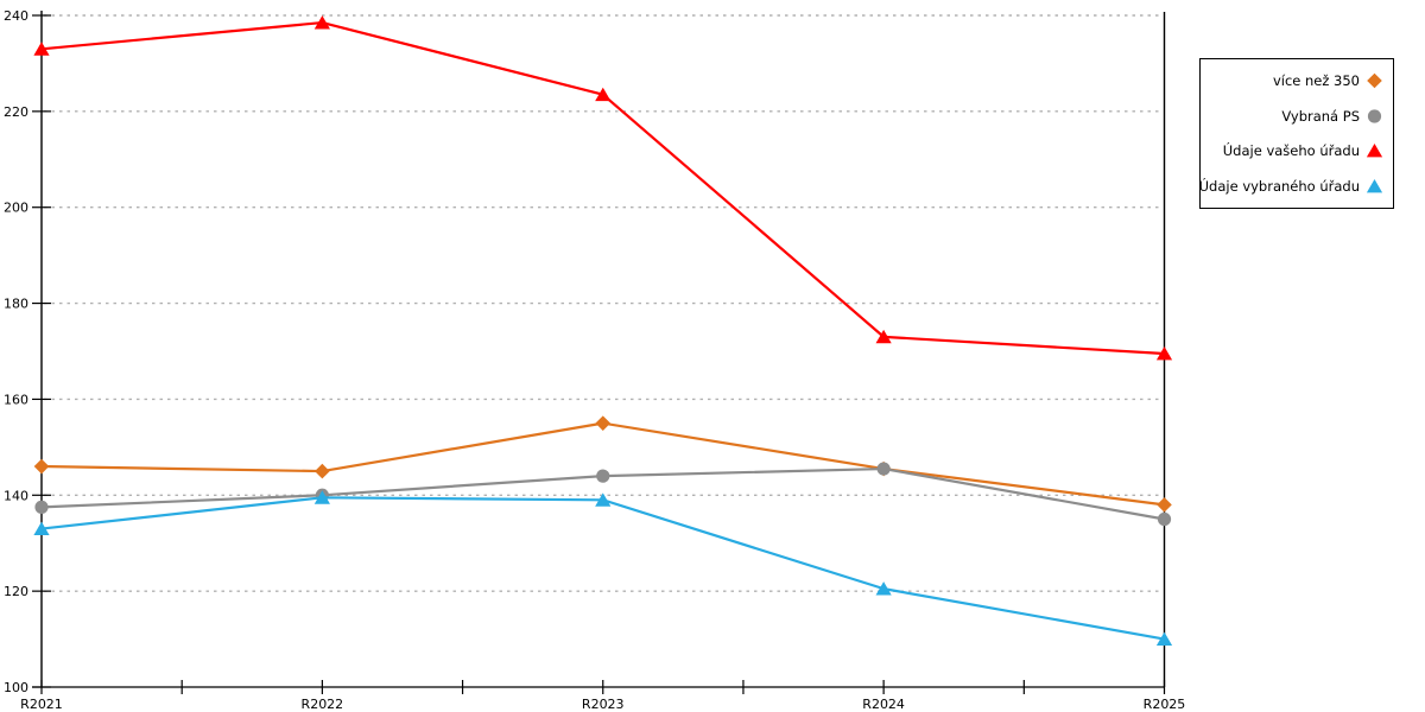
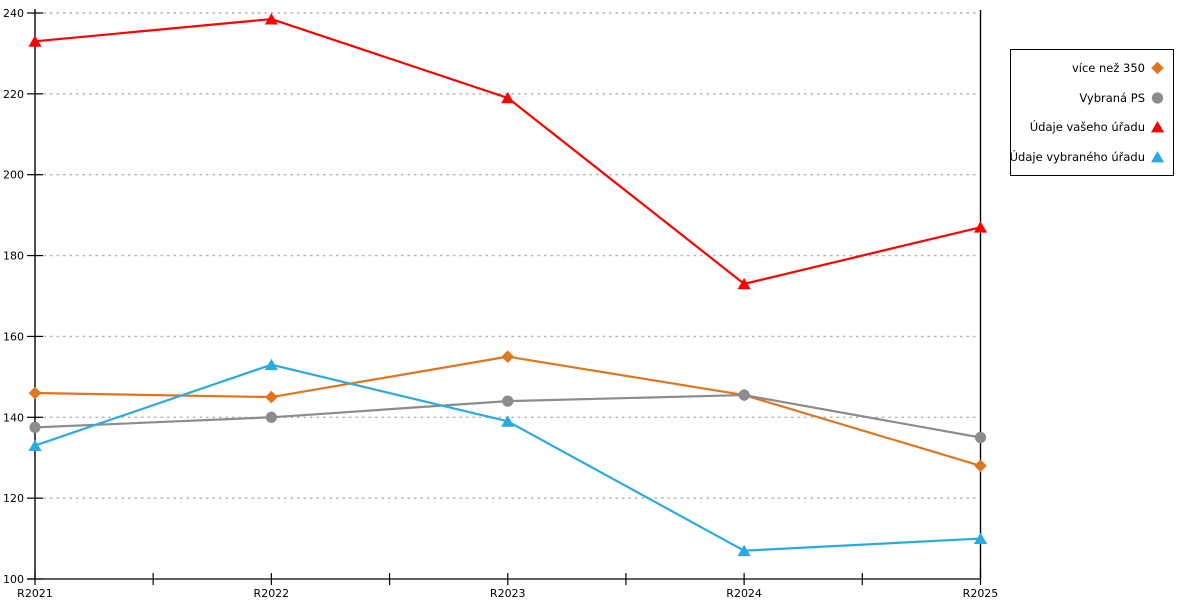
Údaje vybraného úřadu/R2022: 140 -> 153
Údaje vašeho úřadu/R2023: 224 -> 219
Údaje vybraného úřadu/R2024: 120 -> 107
více než 350/R2025: 138 -> 128
Údaje vašeho úřadu/R2025: 170 -> 187
